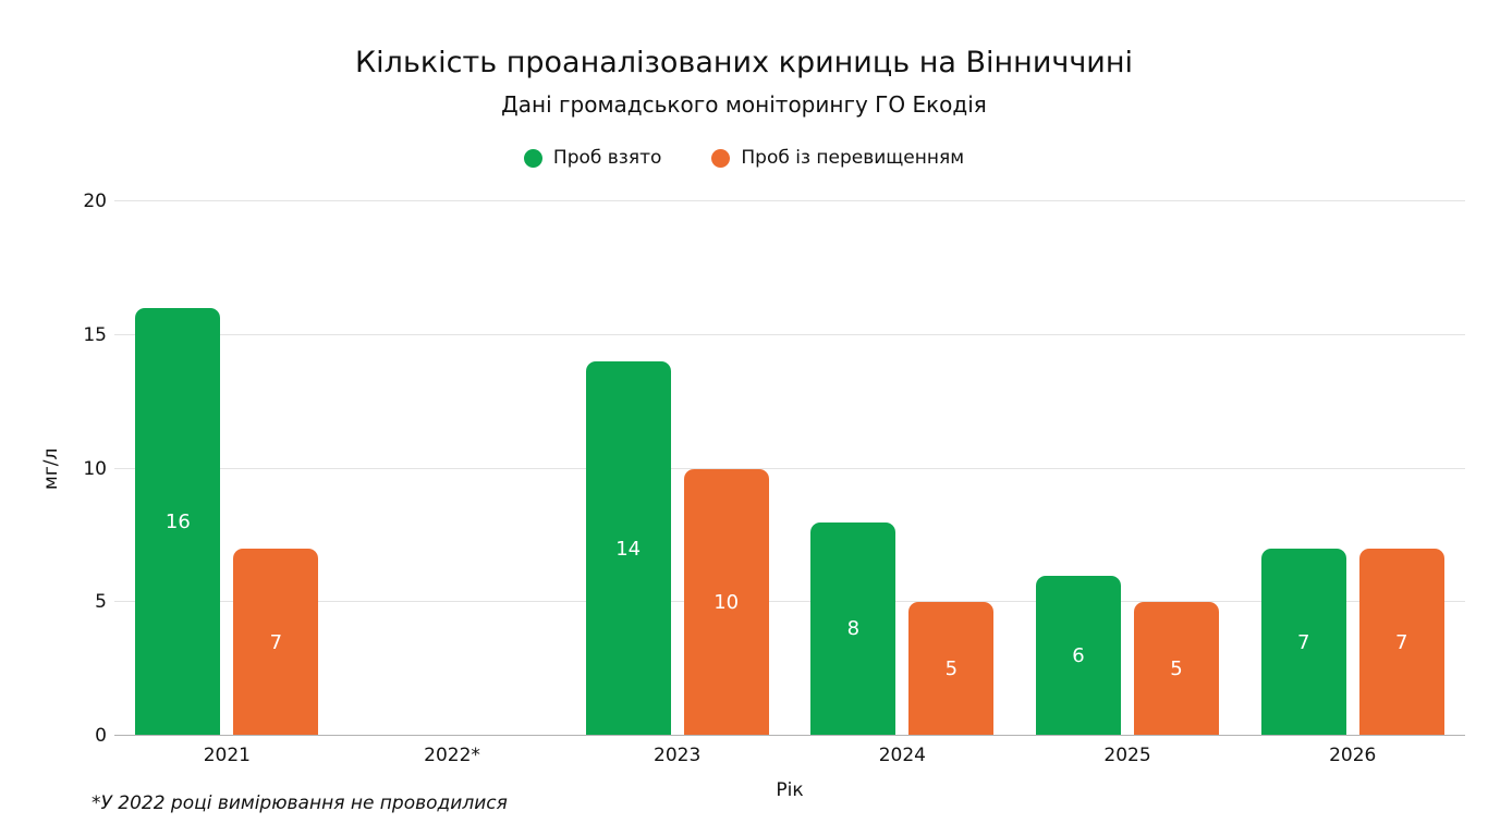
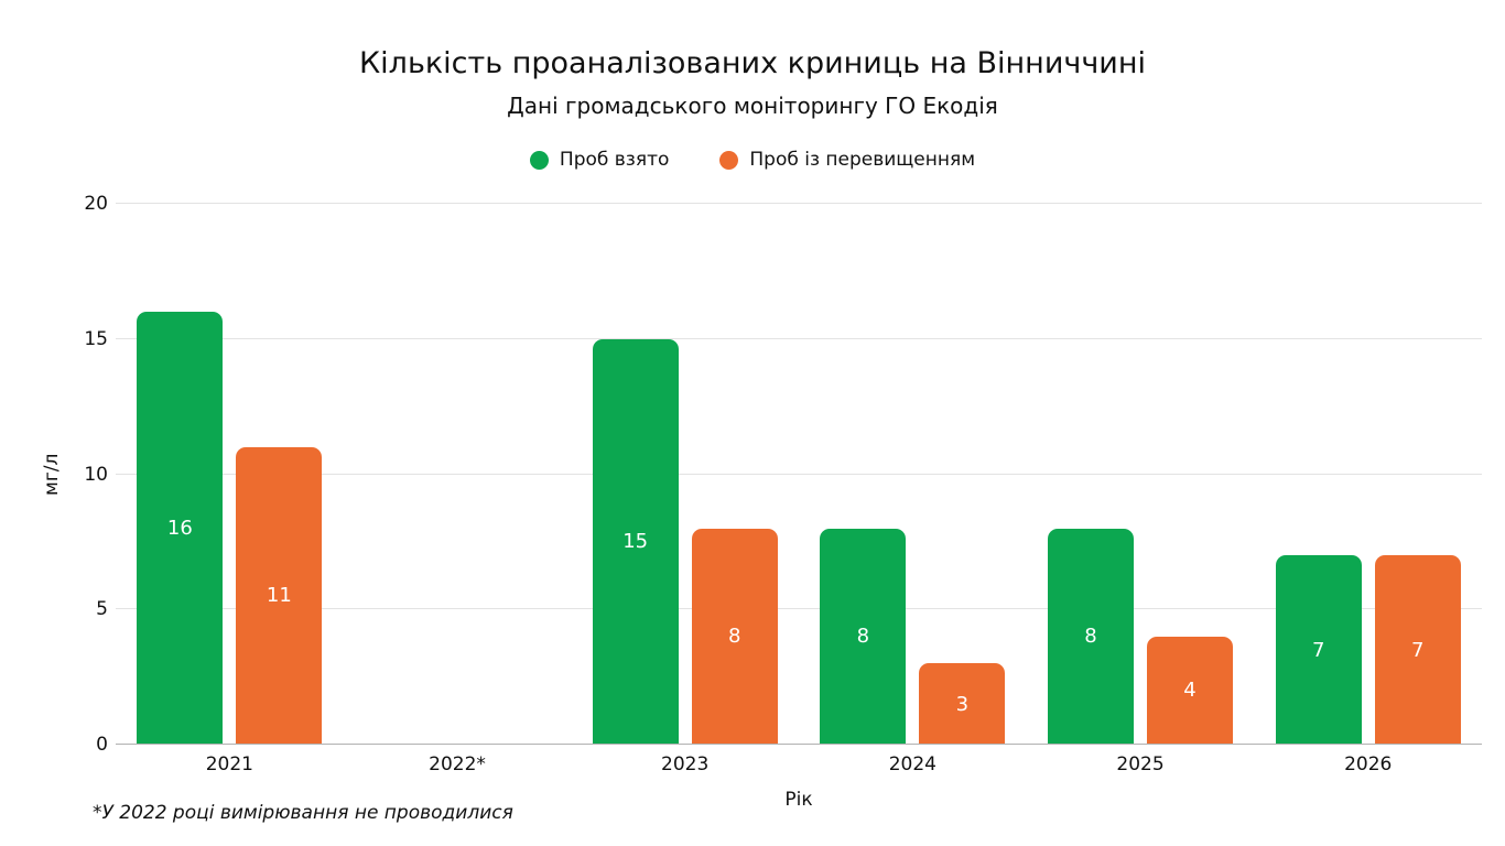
Проб із перевищенням/2021: 7 -> 11
Проб взято/2023: 14 -> 15
Проб із перевищенням/2023: 10 -> 8
Проб із перевищенням/2024: 5 -> 3
Проб взято/2025: 6 -> 8
Проб із перевищенням/2025: 5 -> 4
